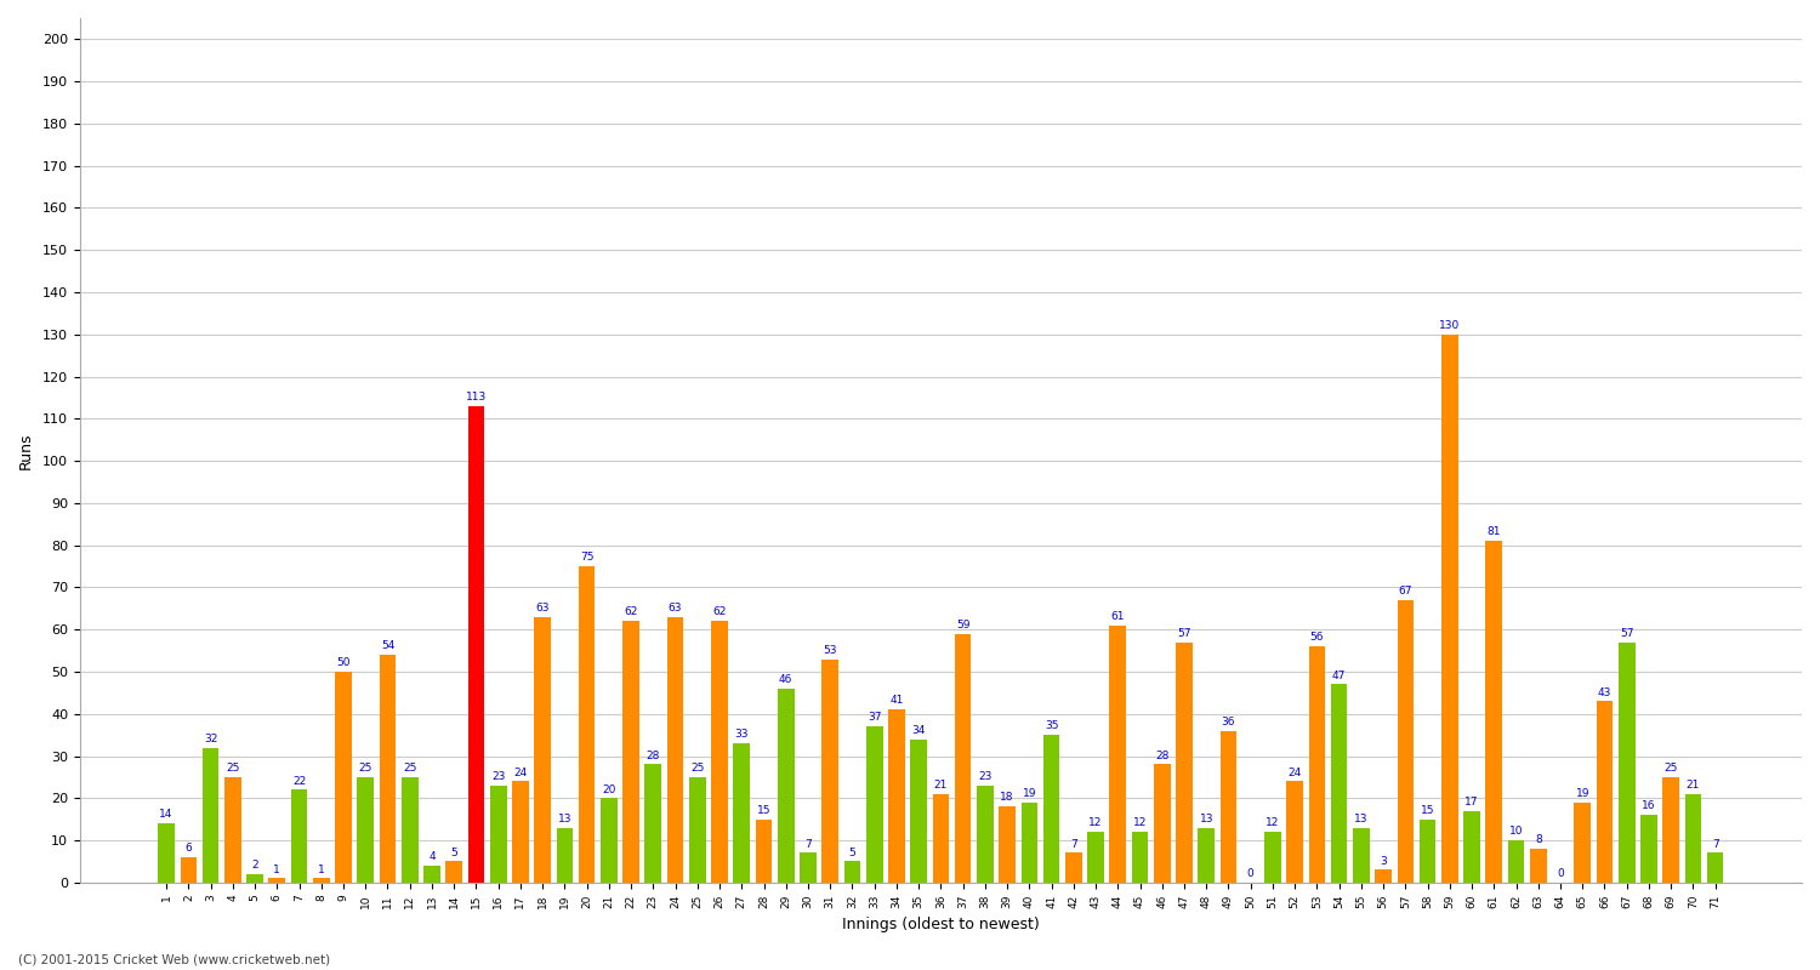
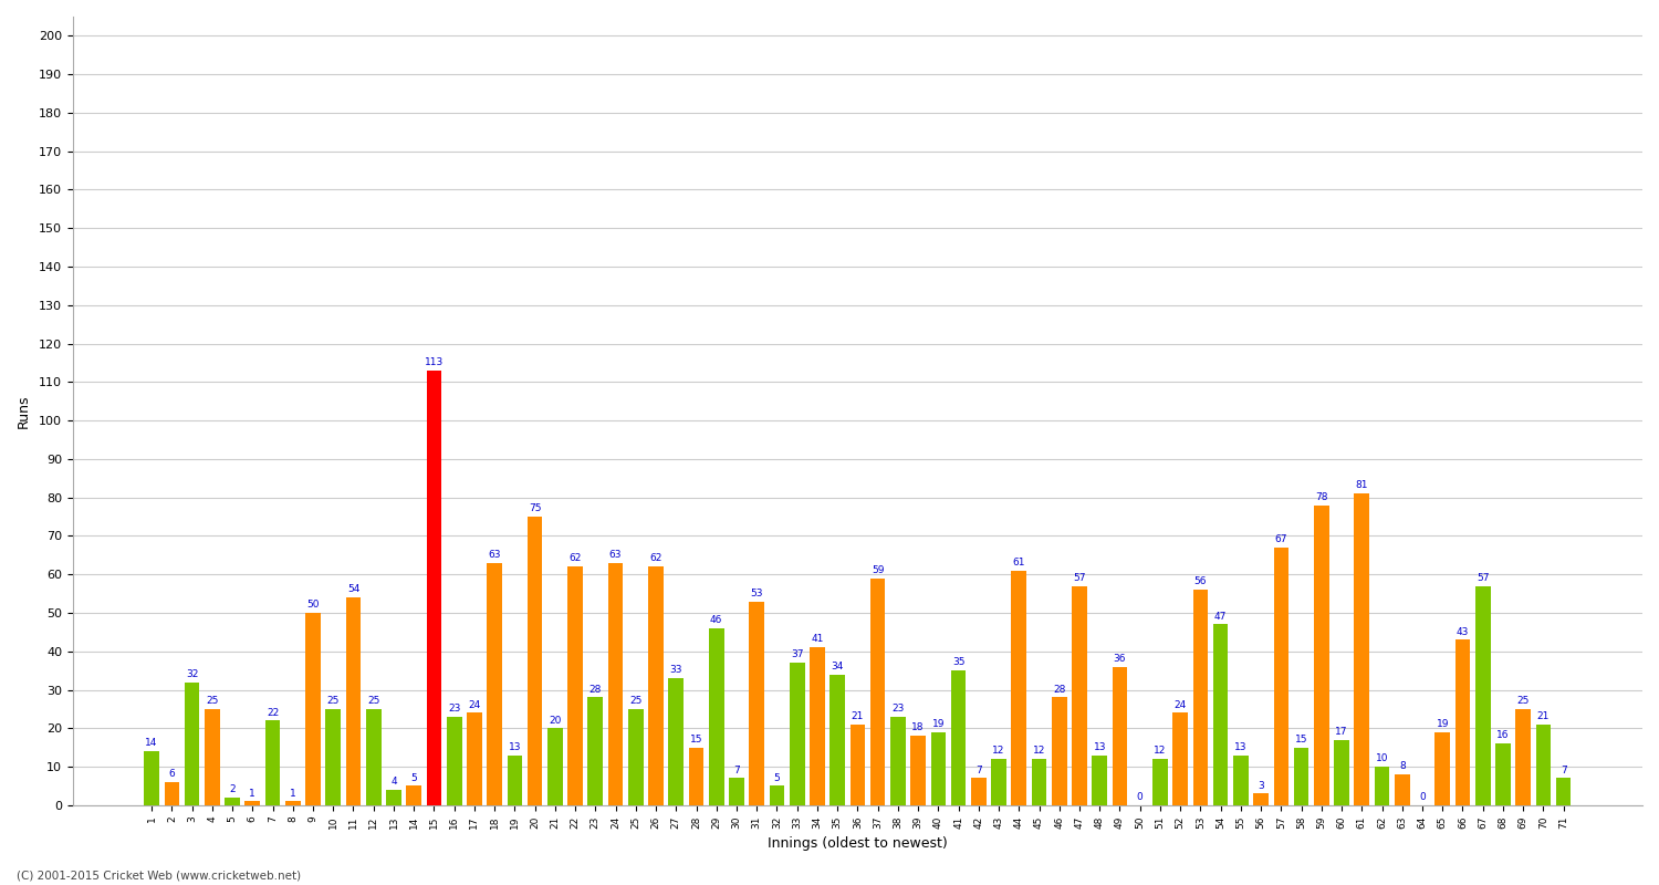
59: 130 -> 78
